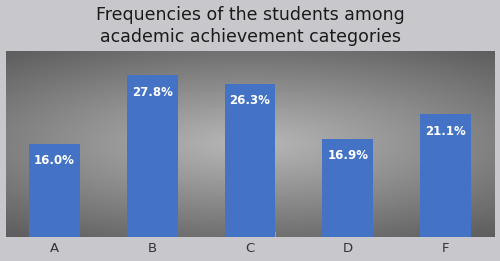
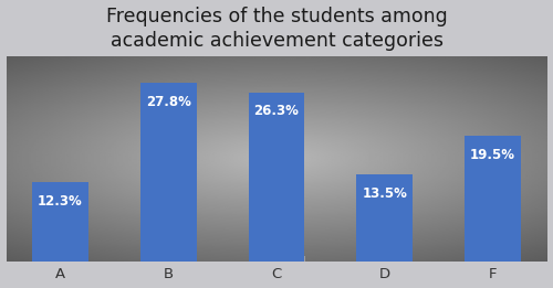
A: 16.0% -> 12.3%
D: 16.9% -> 13.5%
F: 21.1% -> 19.5%
